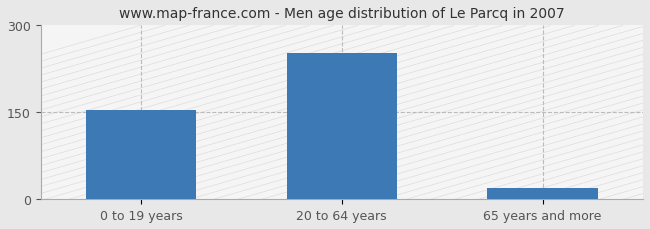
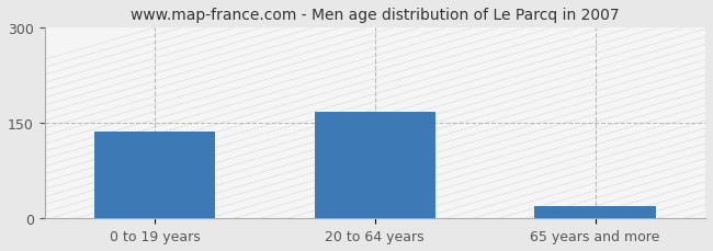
0 to 19 years: 154 -> 136
20 to 64 years: 252 -> 168
